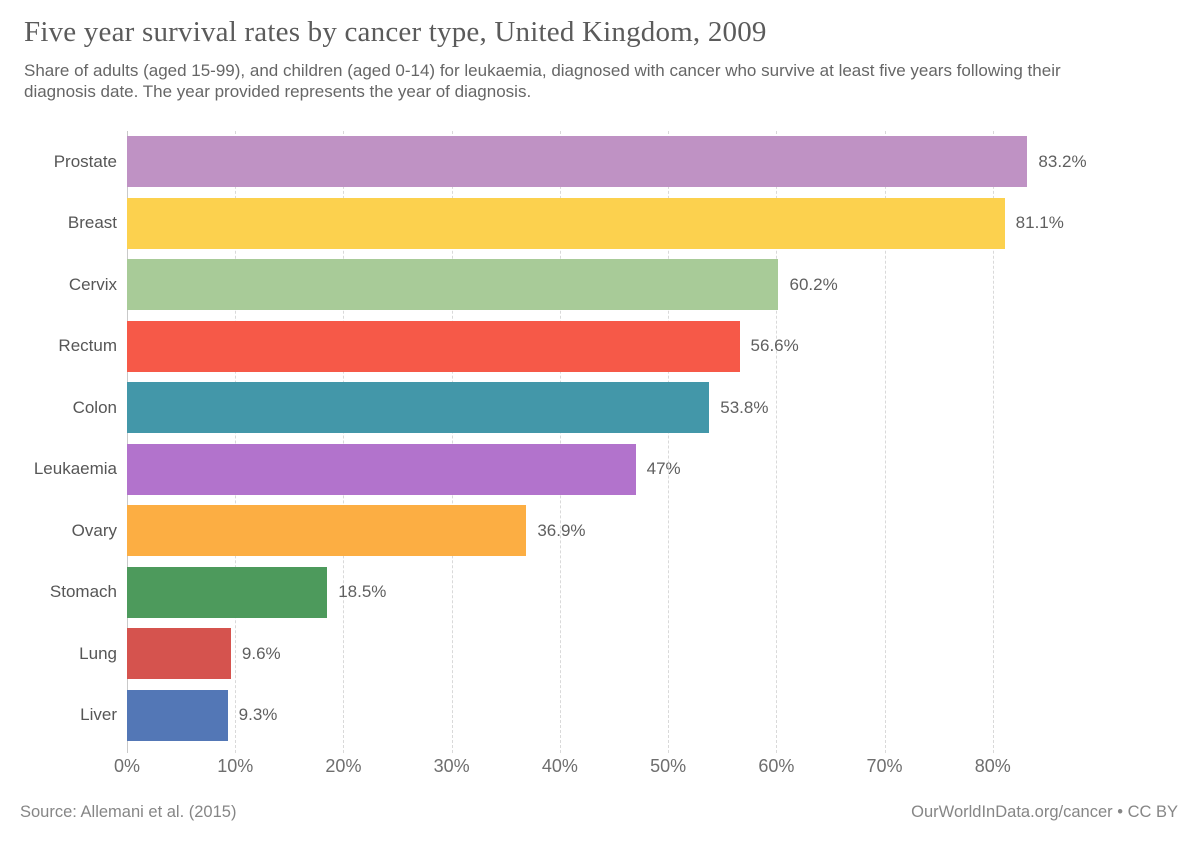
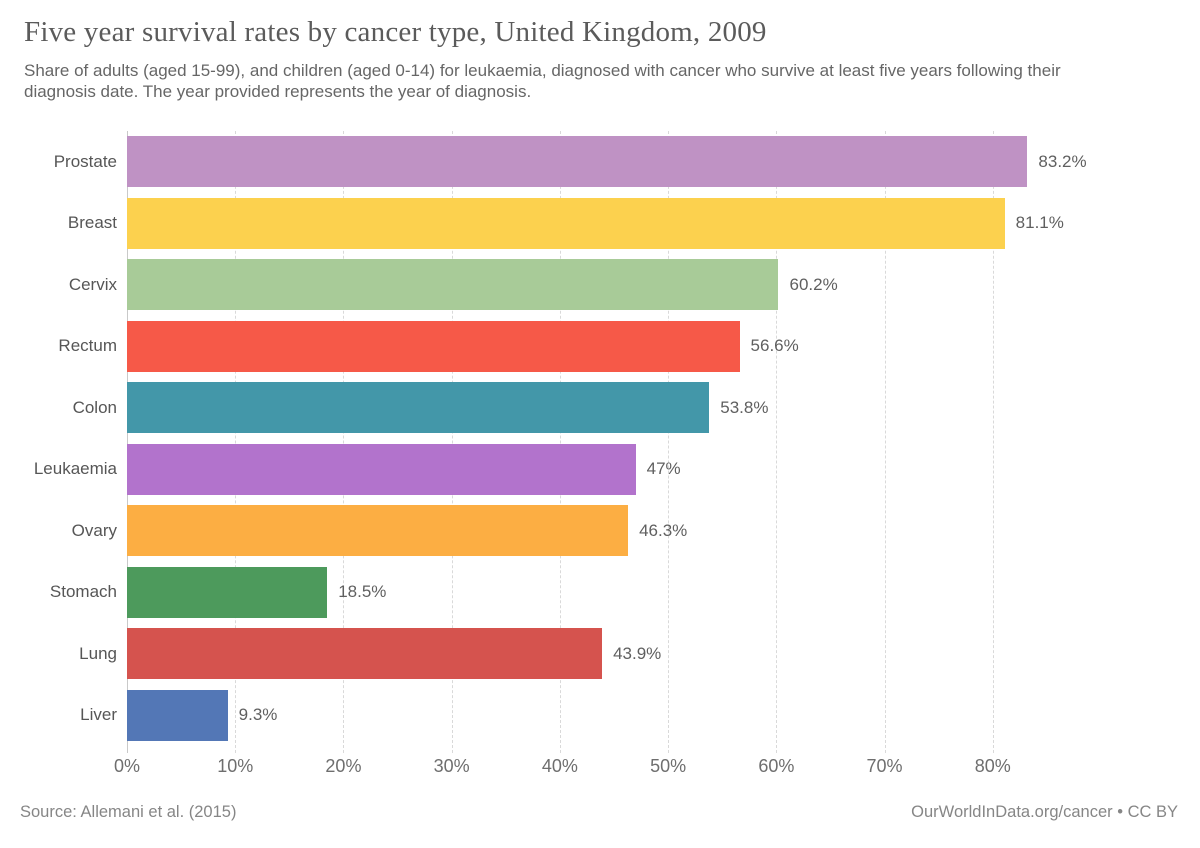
Ovary: 36.9% -> 46.3%
Lung: 9.6% -> 43.9%
